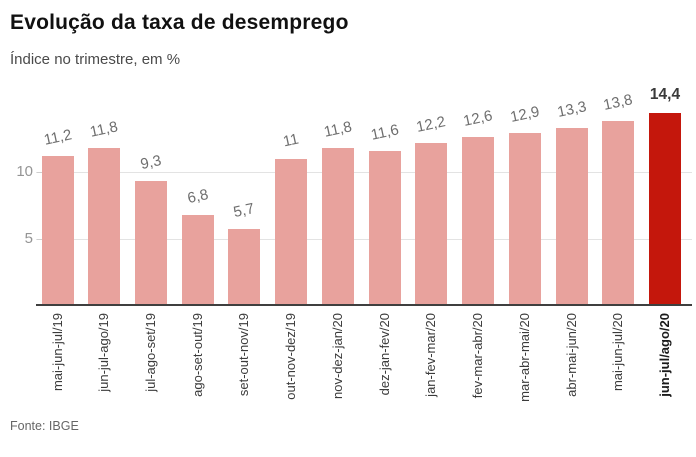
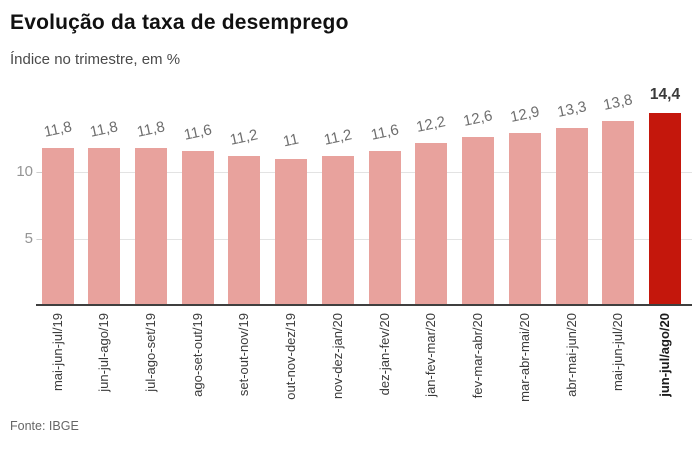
mai-jun-jul/19: 11,2 -> 11,8
jul-ago-set/19: 9,3 -> 11,8
ago-set-out/19: 6,8 -> 11,6
set-out-nov/19: 5,7 -> 11,2
nov-dez-jan/20: 11,8 -> 11,2
